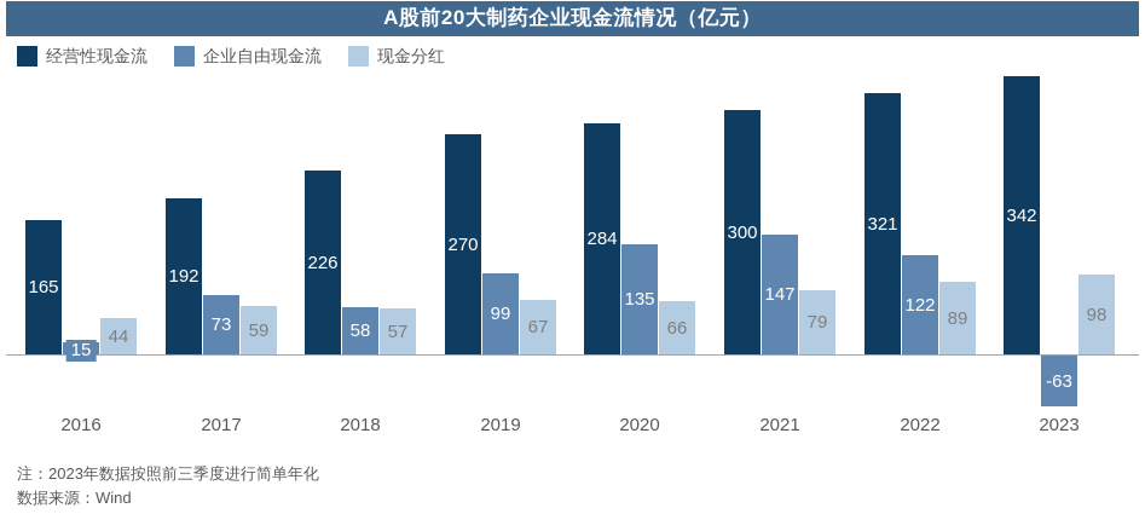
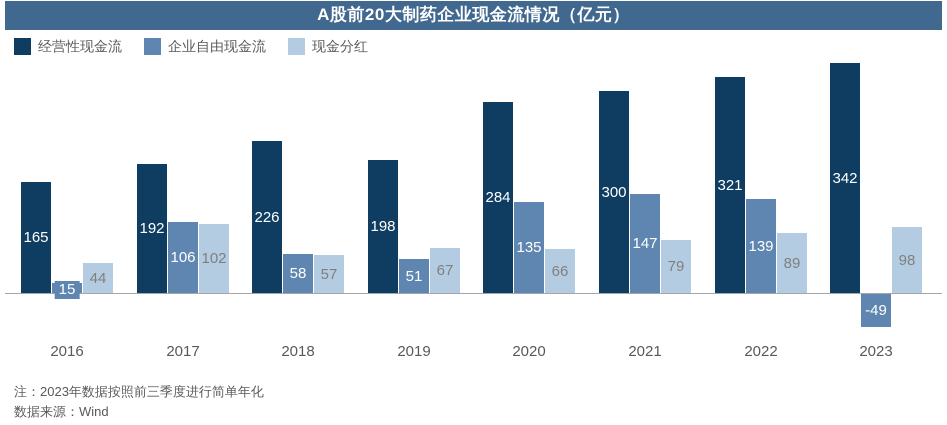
企业自由现金流/2017: 73 -> 106
现金分红/2017: 59 -> 102
经营性现金流/2019: 270 -> 198
企业自由现金流/2019: 99 -> 51
企业自由现金流/2022: 122 -> 139
企业自由现金流/2023: -63 -> -49
